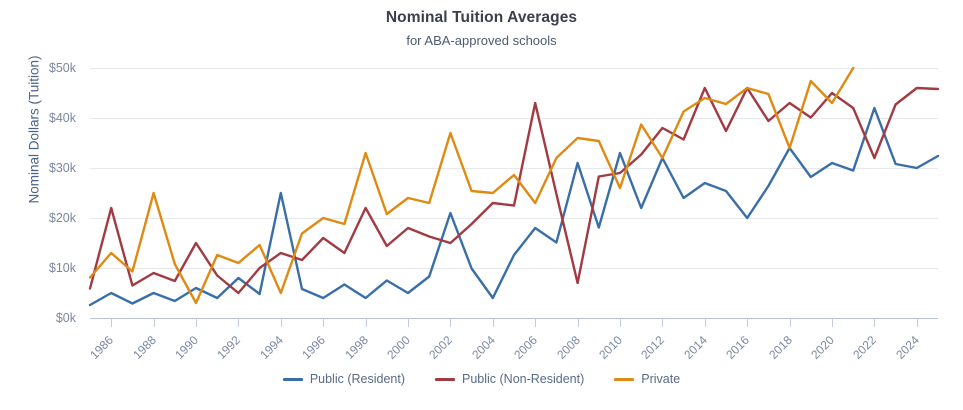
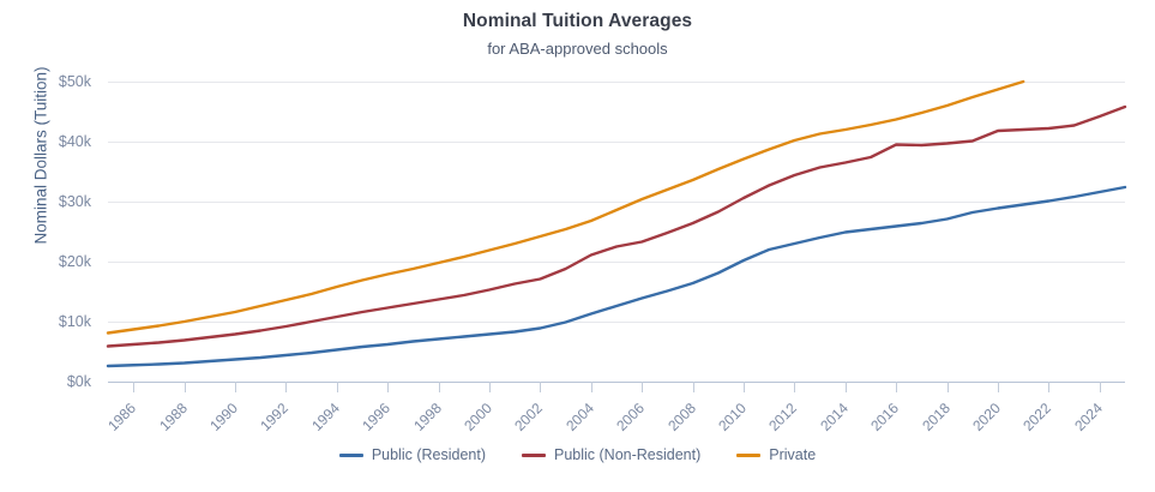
Public (Resident)/1986: $5k -> $3k
Public (Non-Resident)/1986: $22k -> $6k
Private/1986: $13k -> $9k
Public (Resident)/1988: $5k -> $3k
Public (Non-Resident)/1988: $9k -> $7k
Private/1988: $25k -> $10k
Public (Resident)/1990: $6k -> $4k
Public (Non-Resident)/1990: $15k -> $8k
Private/1990: $3k -> $12k
Public (Resident)/1992: $8k -> $4k
Public (Non-Resident)/1992: $5k -> $9k
Private/1992: $11k -> $14k
Public (Resident)/1994: $25k -> $5k
Public (Non-Resident)/1994: $13k -> $11k
Private/1994: $5k -> $16k
Public (Resident)/1996: $4k -> $6k
Public (Non-Resident)/1996: $16k -> $12k
Private/1996: $20k -> $18k
Public (Resident)/1998: $4k -> $7k
Public (Non-Resident)/1998: $22k -> $14k
Private/1998: $33k -> $20k
Public (Resident)/2000: $5k -> $8k
Public (Non-Resident)/2000: $18k -> $15k
Private/2000: $24k -> $22k
Public (Resident)/2002: $21k -> $9k
Public (Non-Resident)/2002: $15k -> $17k
Private/2002: $37k -> $24k
Public (Resident)/2004: $4k -> $11k
Public (Non-Resident)/2004: $23k -> $21k
Private/2004: $25k -> $27k
Public (Resident)/2006: $18k -> $14k
Public (Non-Resident)/2006: $43k -> $23k
Private/2006: $23k -> $30k
Public (Resident)/2008: $31k -> $16k
Public (Non-Resident)/2008: $7k -> $26k
Private/2008: $36k -> $34k
Public (Resident)/2010: $33k -> $20k
Public (Non-Resident)/2010: $29k -> $31k
Private/2010: $26k -> $37k
Public (Resident)/2012: $32k -> $23k
Public (Non-Resident)/2012: $38k -> $34k
Private/2012: $32k -> $40k
Public (Resident)/2014: $27k -> $25k
Public (Non-Resident)/2014: $46k -> $36k
Private/2014: $44k -> $42k
Public (Resident)/2016: $20k -> $26k
Public (Non-Resident)/2016: $46k -> $40k
Private/2016: $46k -> $44k
Public (Resident)/2018: $34k -> $27k
Public (Non-Resident)/2018: $43k -> $40k
Private/2018: $34k -> $46k
Public (Resident)/2020: $31k -> $29k
Public (Non-Resident)/2020: $45k -> $42k
Private/2020: $43k -> $49k
Public (Resident)/2022: $42k -> $30k
Public (Non-Resident)/2022: $32k -> $42k
Public (Resident)/2024: $30k -> $32k
Public (Non-Resident)/2024: $46k -> $44k
